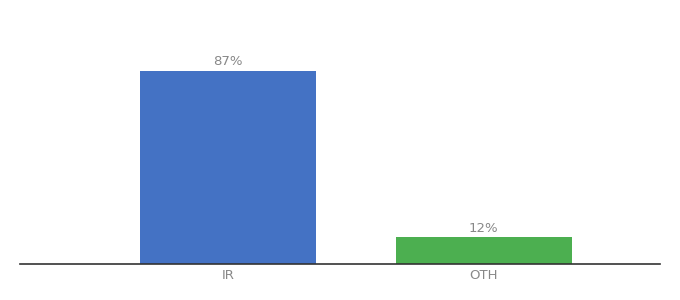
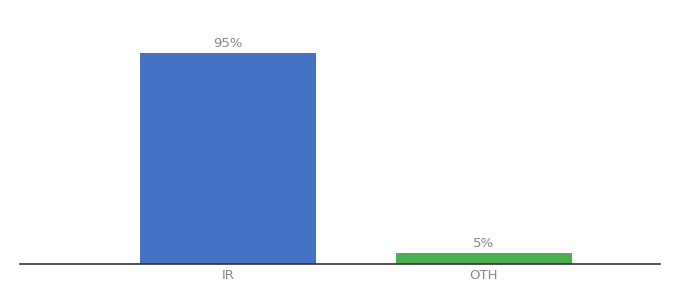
IR: 87% -> 95%
OTH: 12% -> 5%
